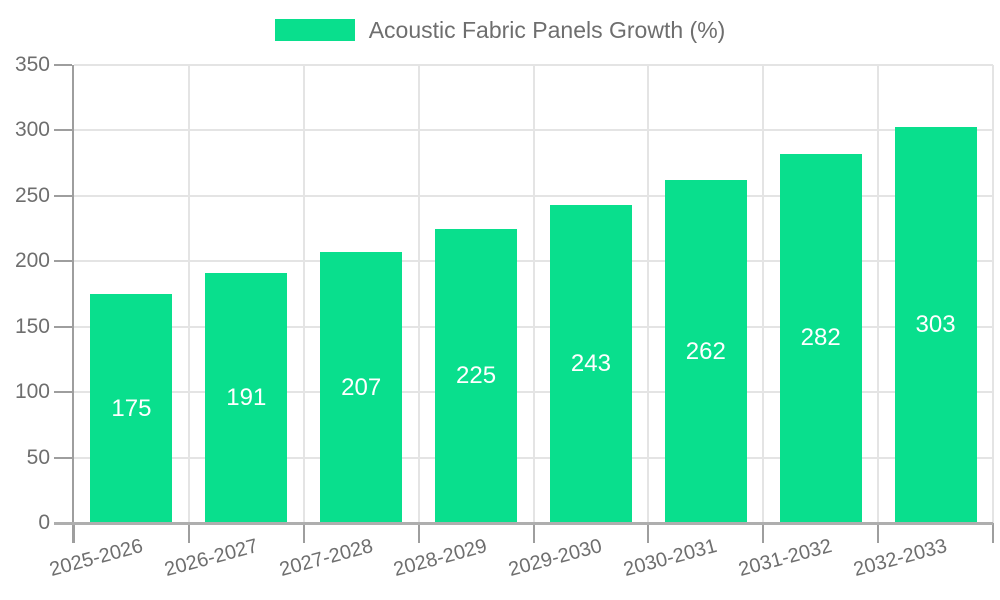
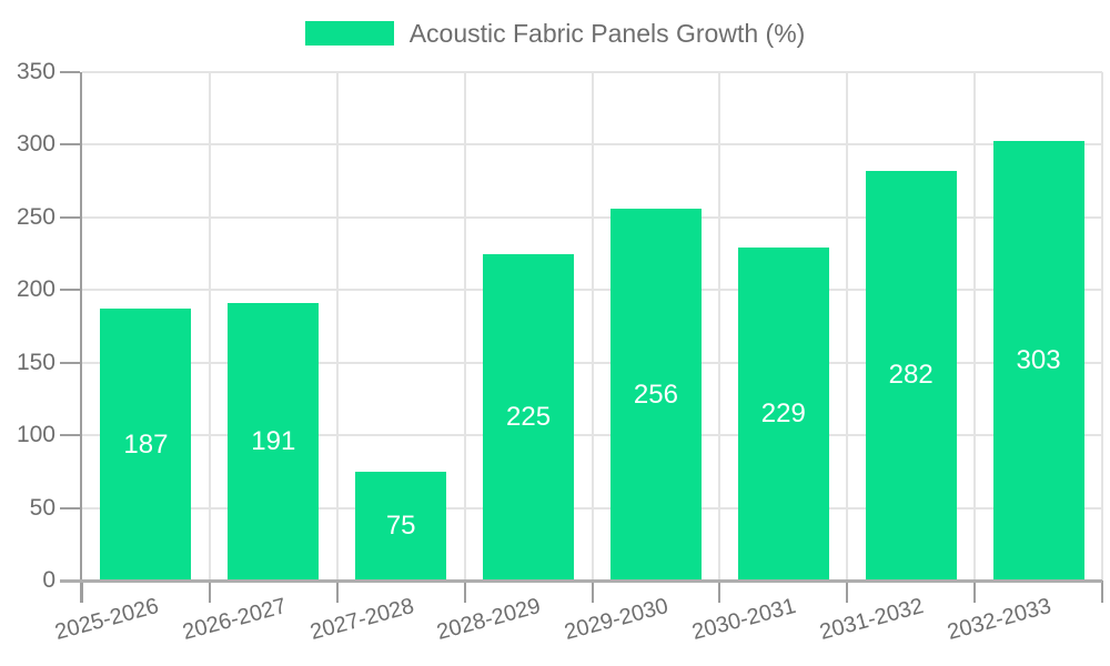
2025-2026: 175 -> 187
2027-2028: 207 -> 75
2029-2030: 243 -> 256
2030-2031: 262 -> 229
